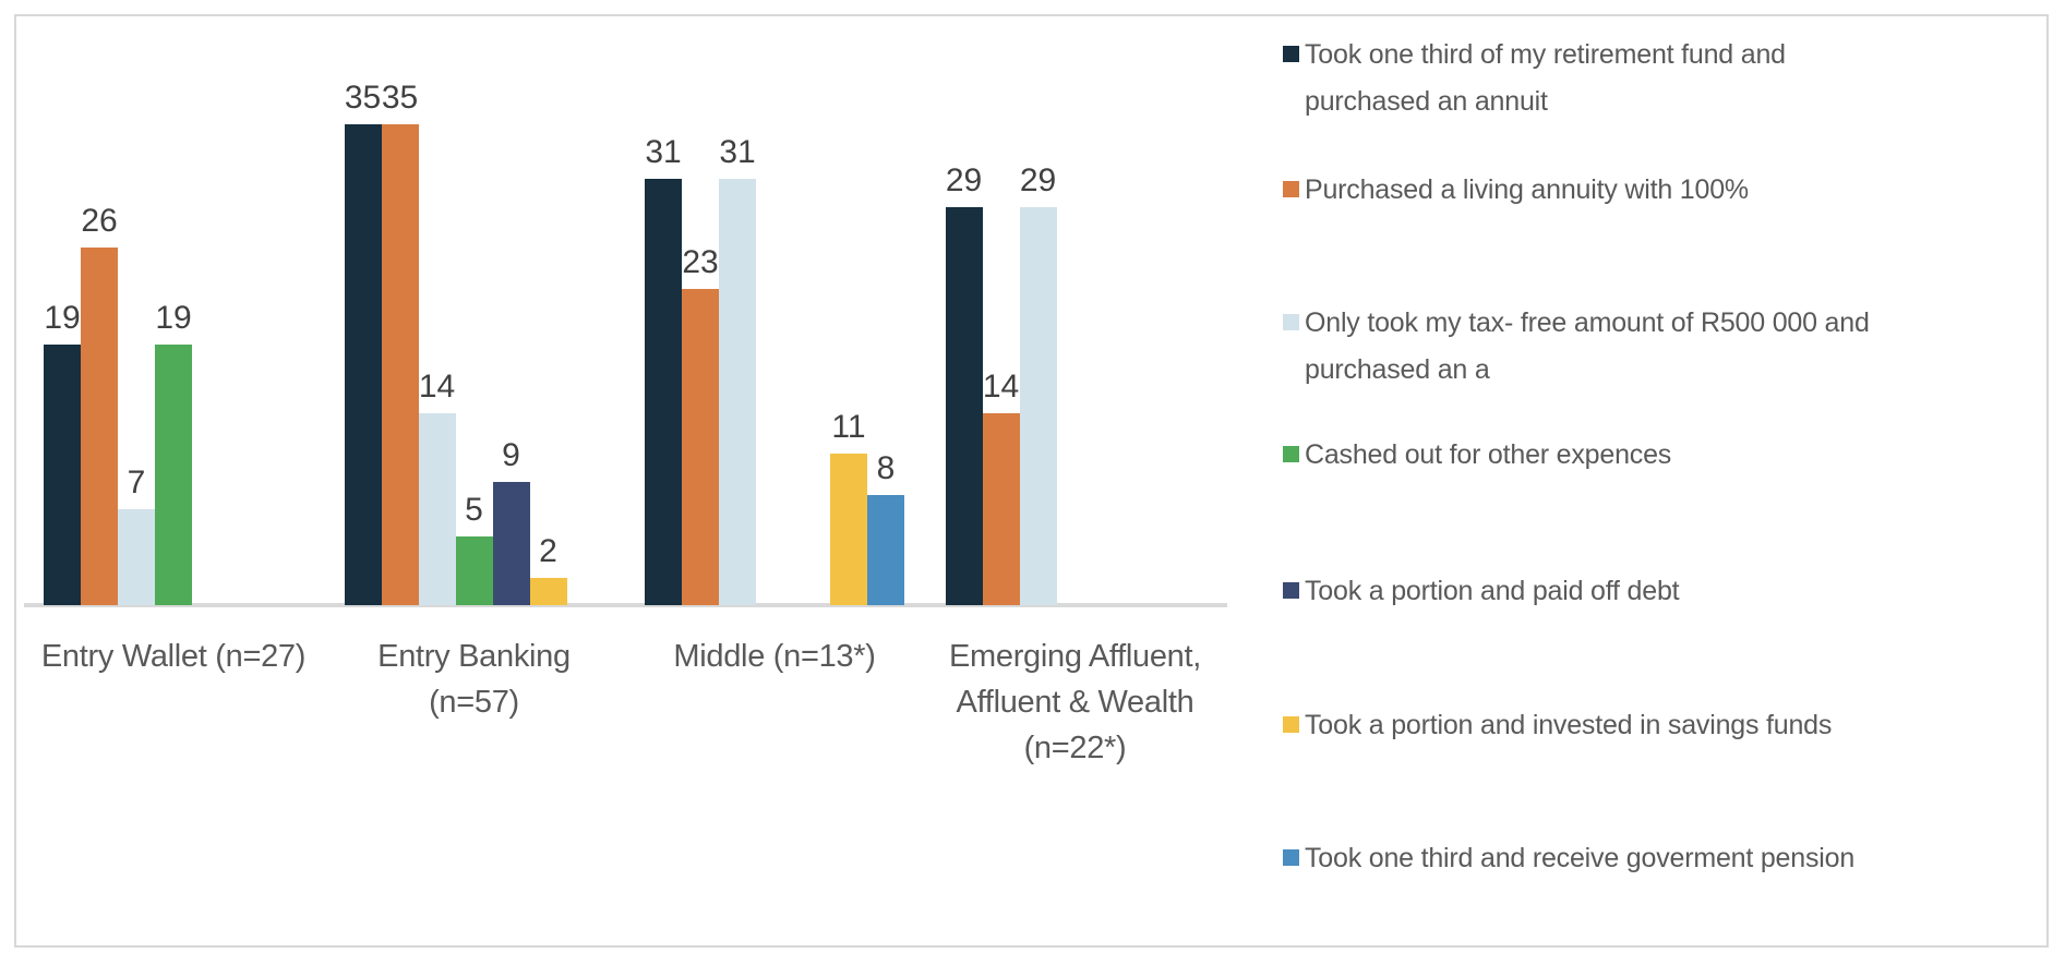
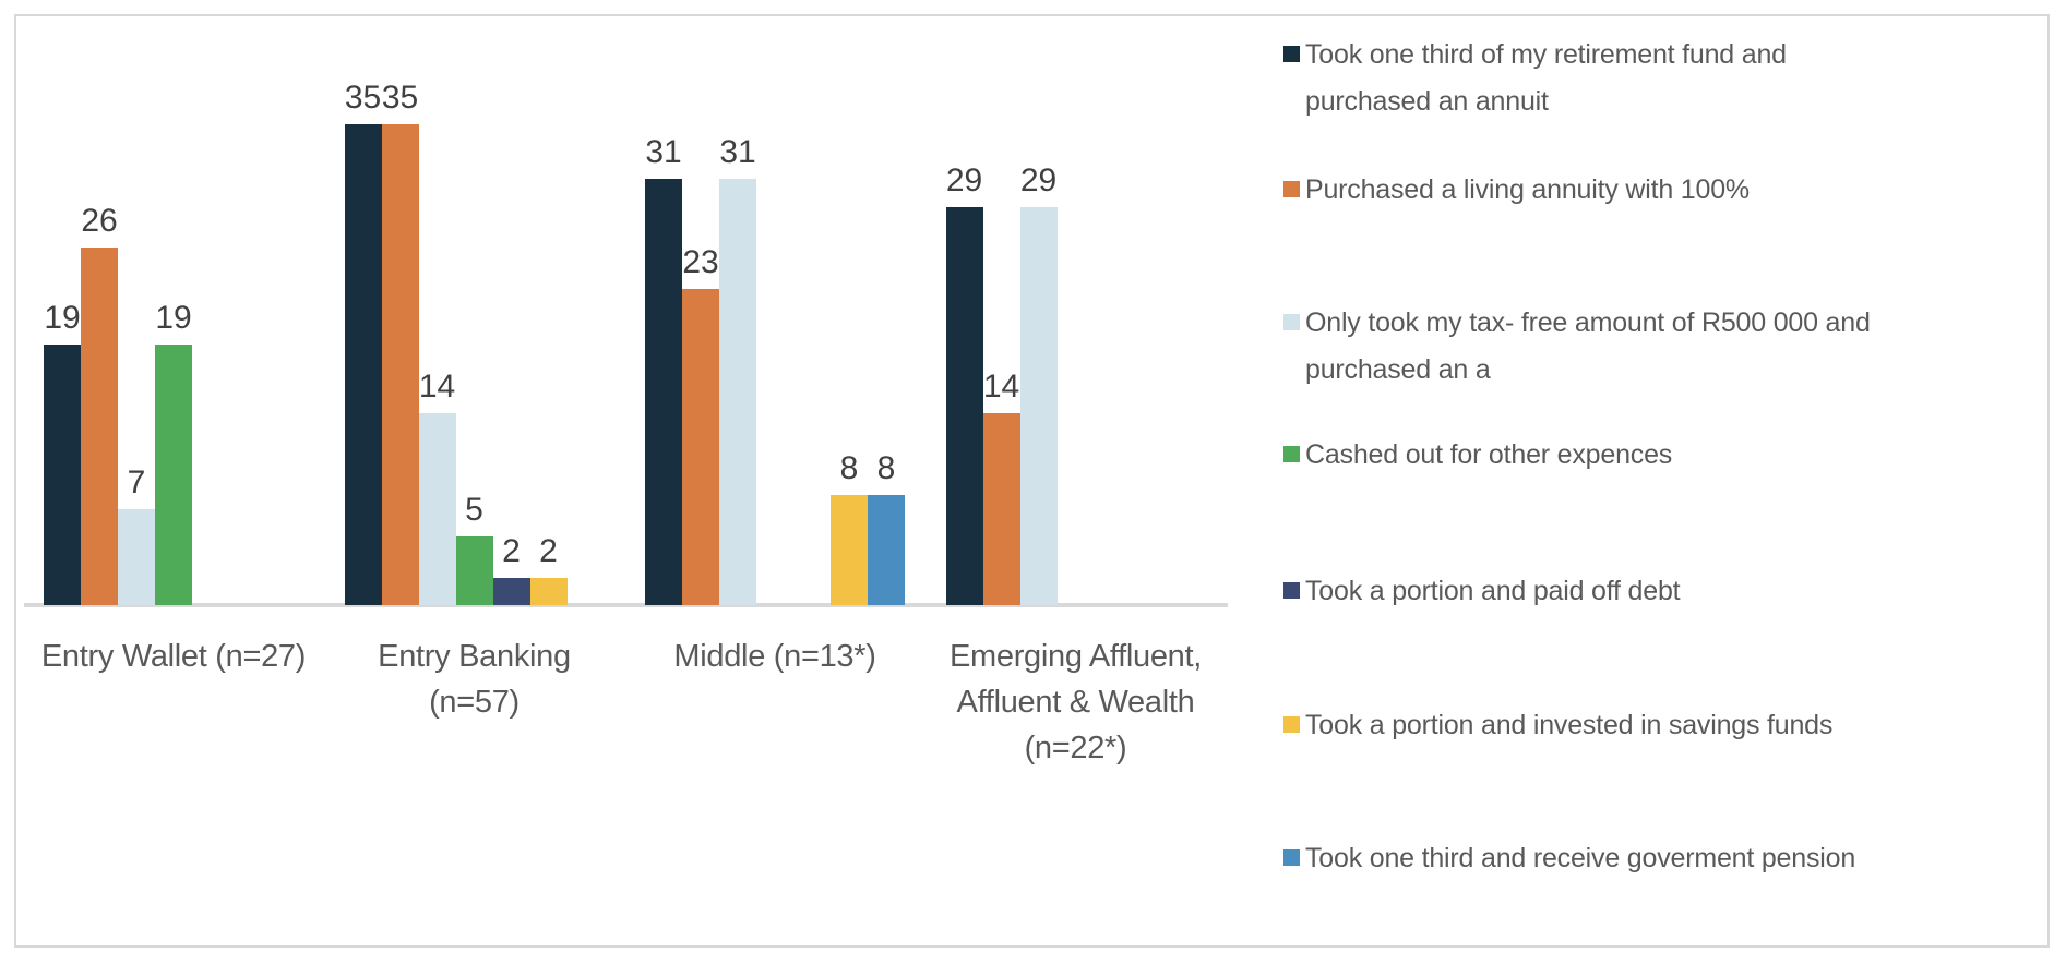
Took a portion and paid off debt/Entry Banking (n=57): 9 -> 2
Took a portion and invested in savings funds/Middle (n=13*): 11 -> 8
